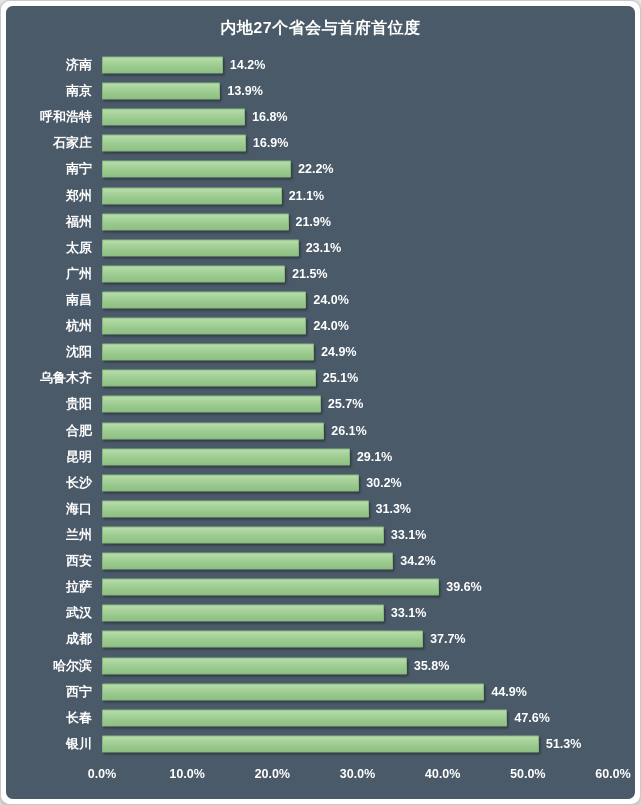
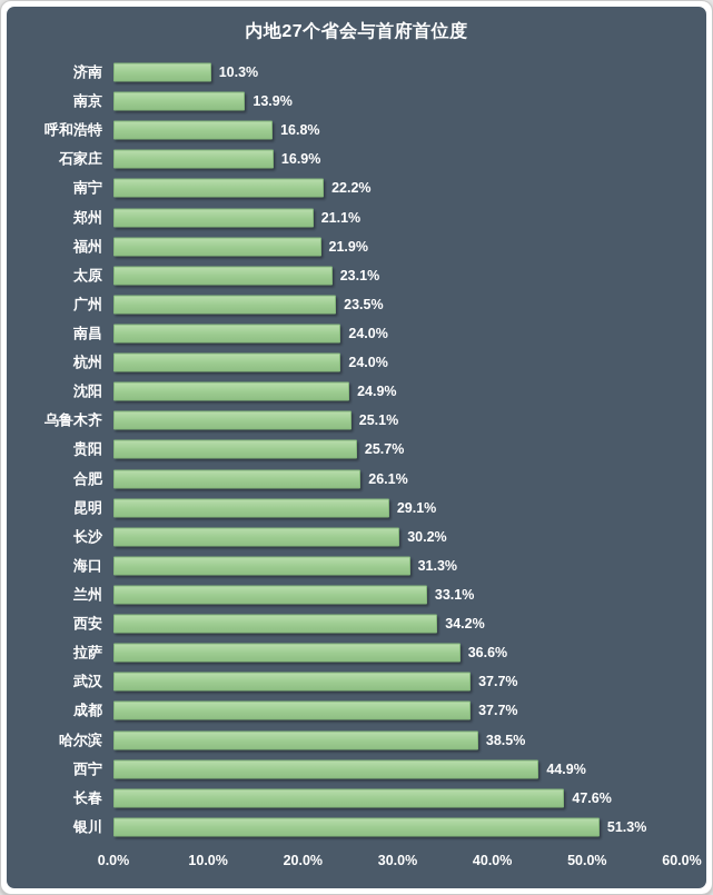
济南: 14.2% -> 10.3%
广州: 21.5% -> 23.5%
拉萨: 39.6% -> 36.6%
武汉: 33.1% -> 37.7%
哈尔滨: 35.8% -> 38.5%
